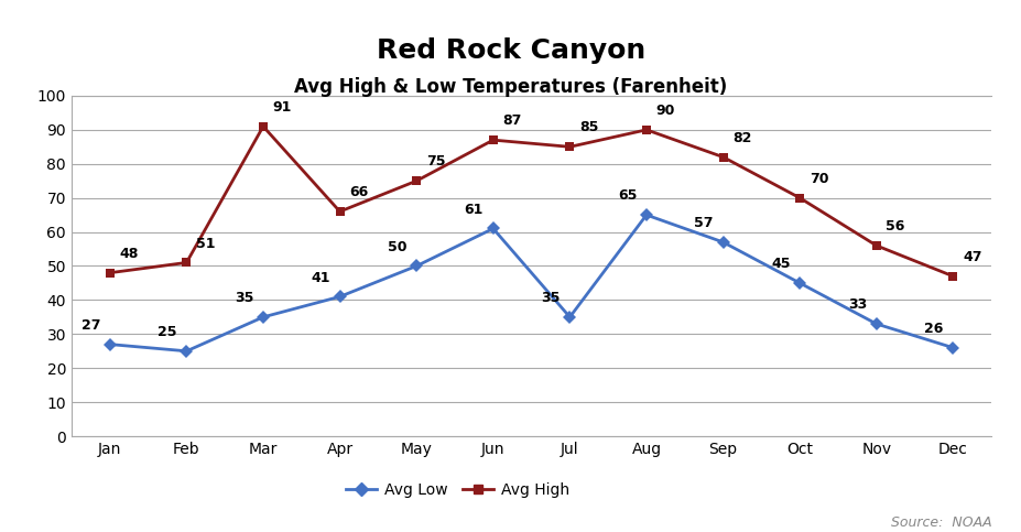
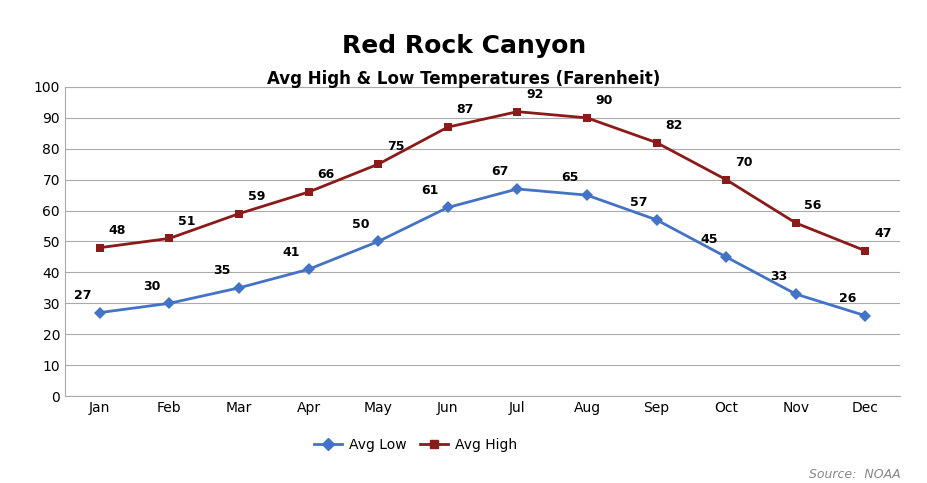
Avg Low/Feb: 25 -> 30
Avg High/Mar: 91 -> 59
Avg Low/Jul: 35 -> 67
Avg High/Jul: 85 -> 92
